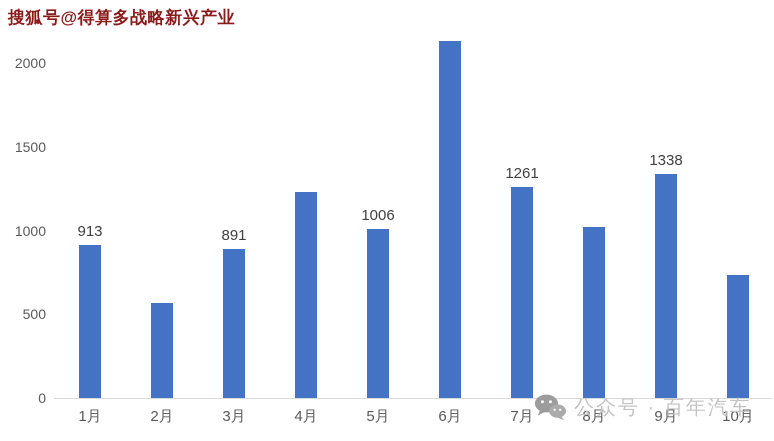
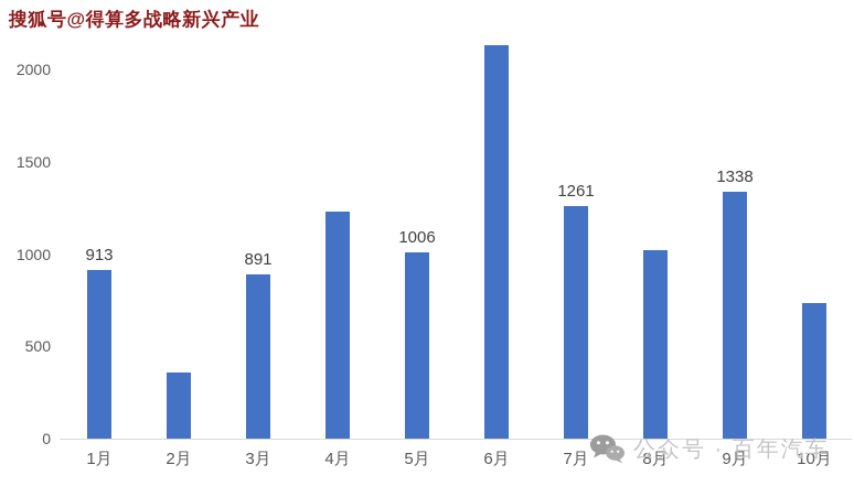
2月: 560 -> 360
